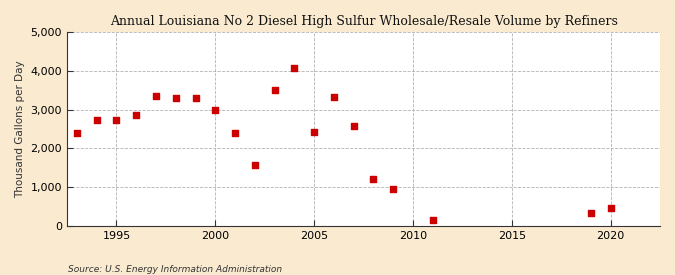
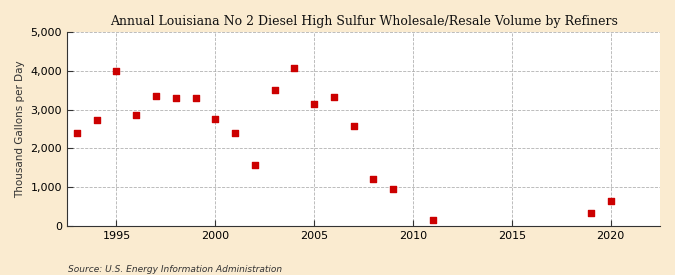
1995: 2,730 -> 4,000
2000: 2,990 -> 2,750
2005: 2,430 -> 3,150
2020: 450 -> 650
